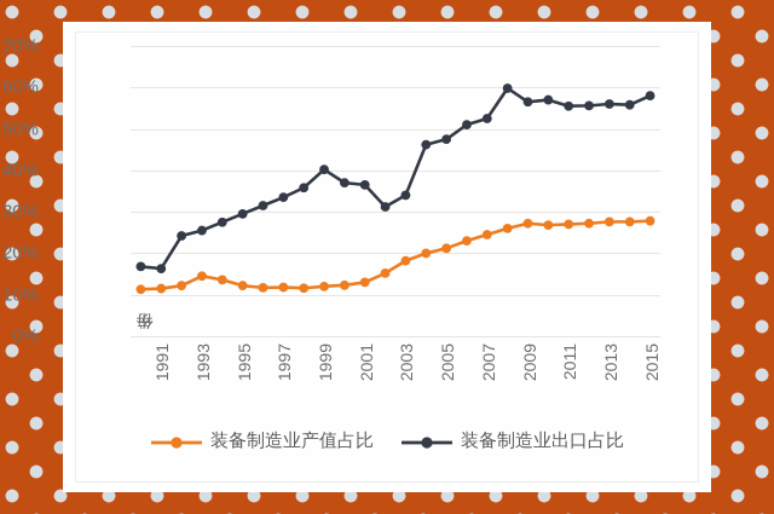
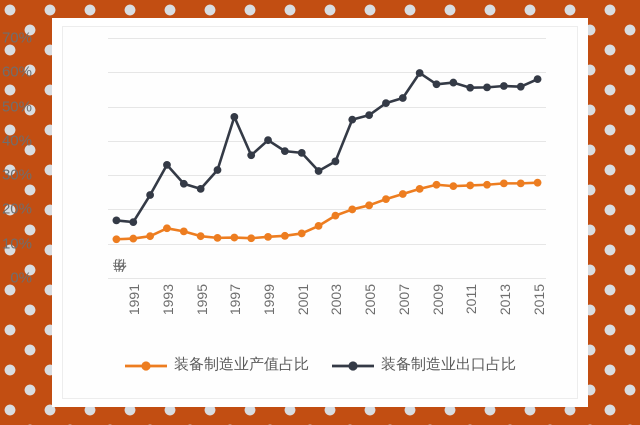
装备制造业出口占比/1993: 26% -> 33%
装备制造业出口占比/1995: 30% -> 26%
装备制造业出口占比/1997: 34% -> 47%
